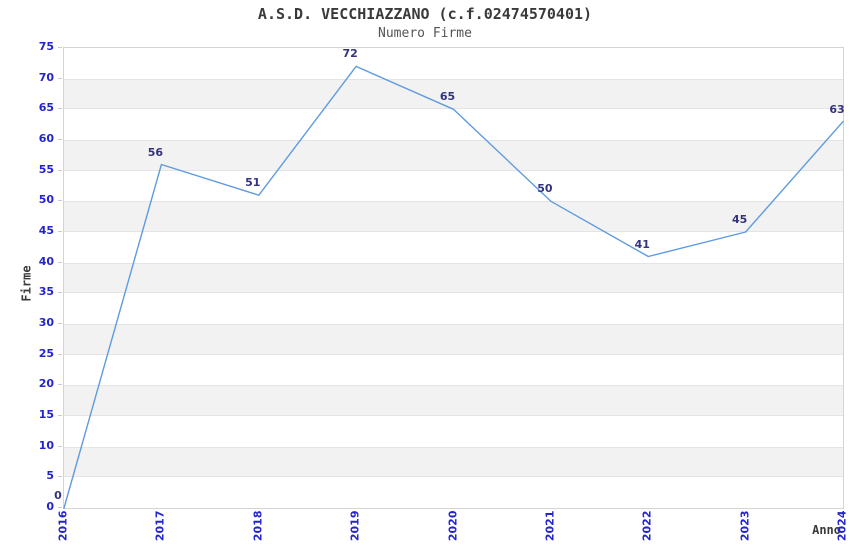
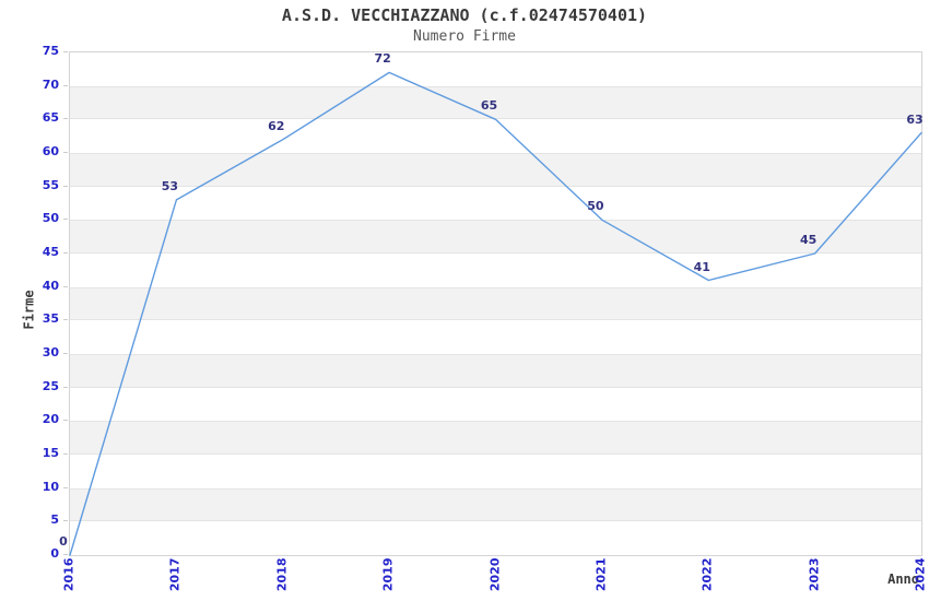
2017: 56 -> 53
2018: 51 -> 62
